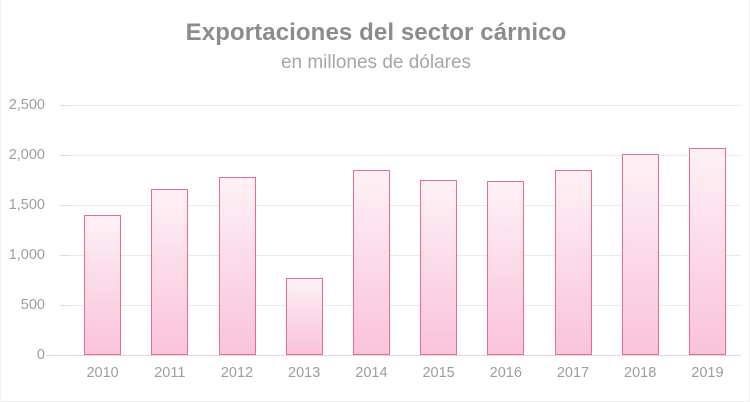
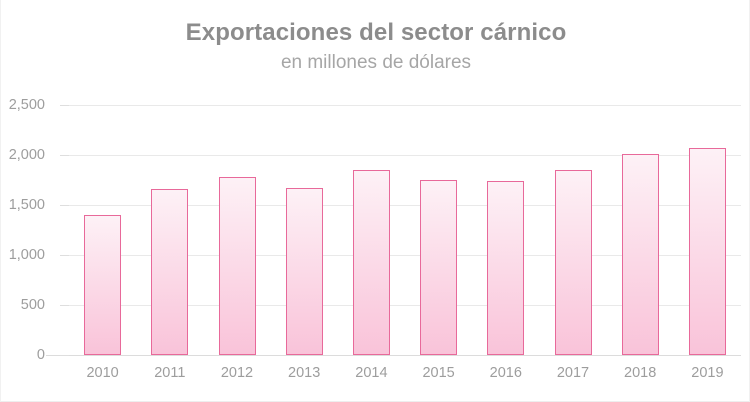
2013: 770 -> 1670
